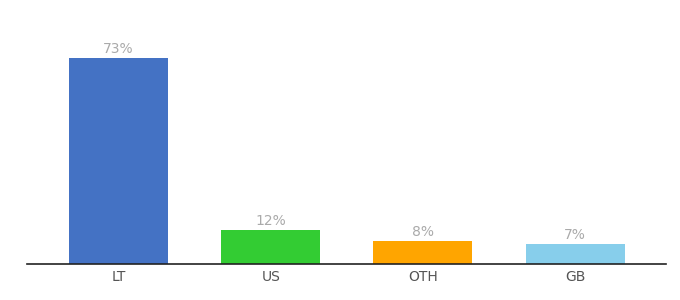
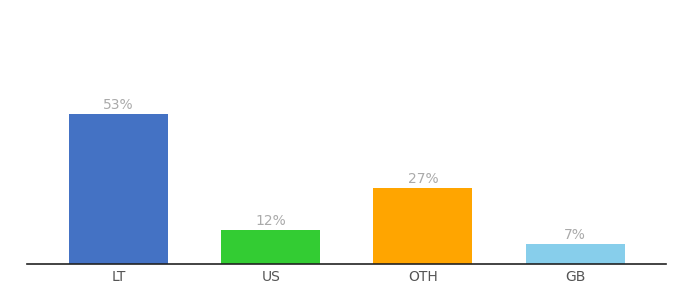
LT: 73% -> 53%
OTH: 8% -> 27%
